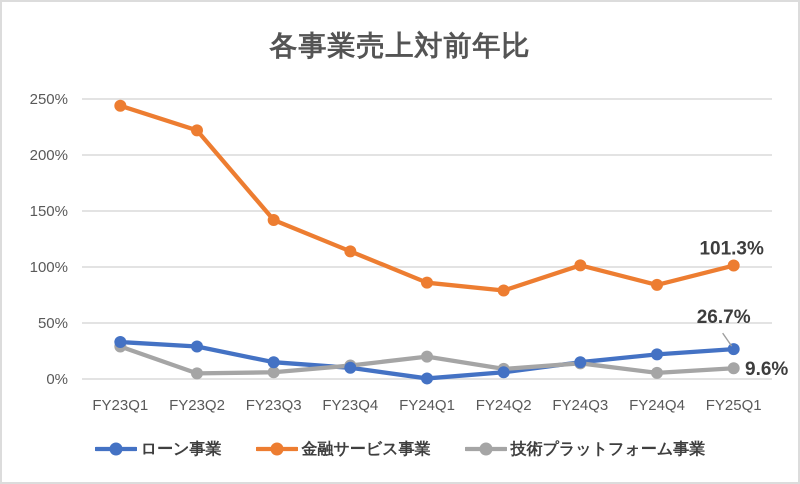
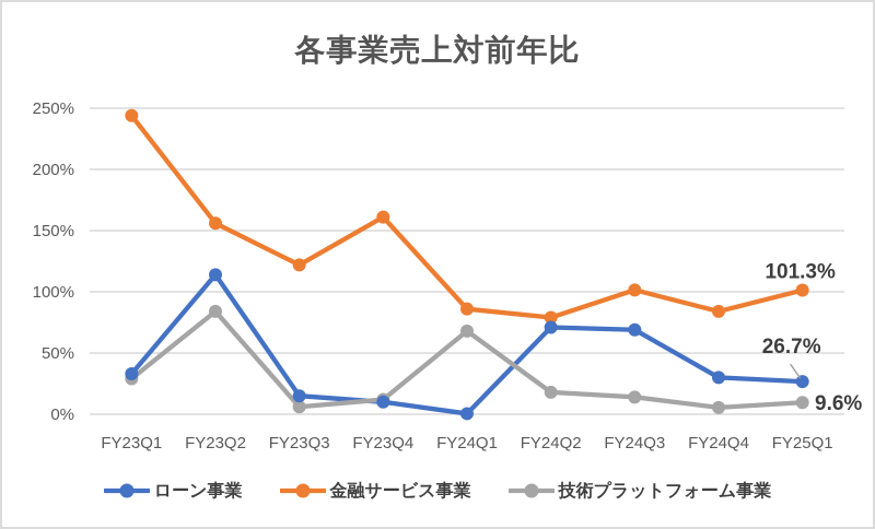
ローン事業/FY23Q2: 29% -> 114%
金融サービス事業/FY23Q2: 222% -> 156%
技術プラットフォーム事業/FY23Q2: 5% -> 84%
金融サービス事業/FY23Q3: 142% -> 122%
金融サービス事業/FY23Q4: 114% -> 161%
技術プラットフォーム事業/FY24Q1: 20% -> 68%
ローン事業/FY24Q2: 6% -> 71%
技術プラットフォーム事業/FY24Q2: 9% -> 18%
ローン事業/FY24Q3: 15% -> 69%
ローン事業/FY24Q4: 22% -> 30%
